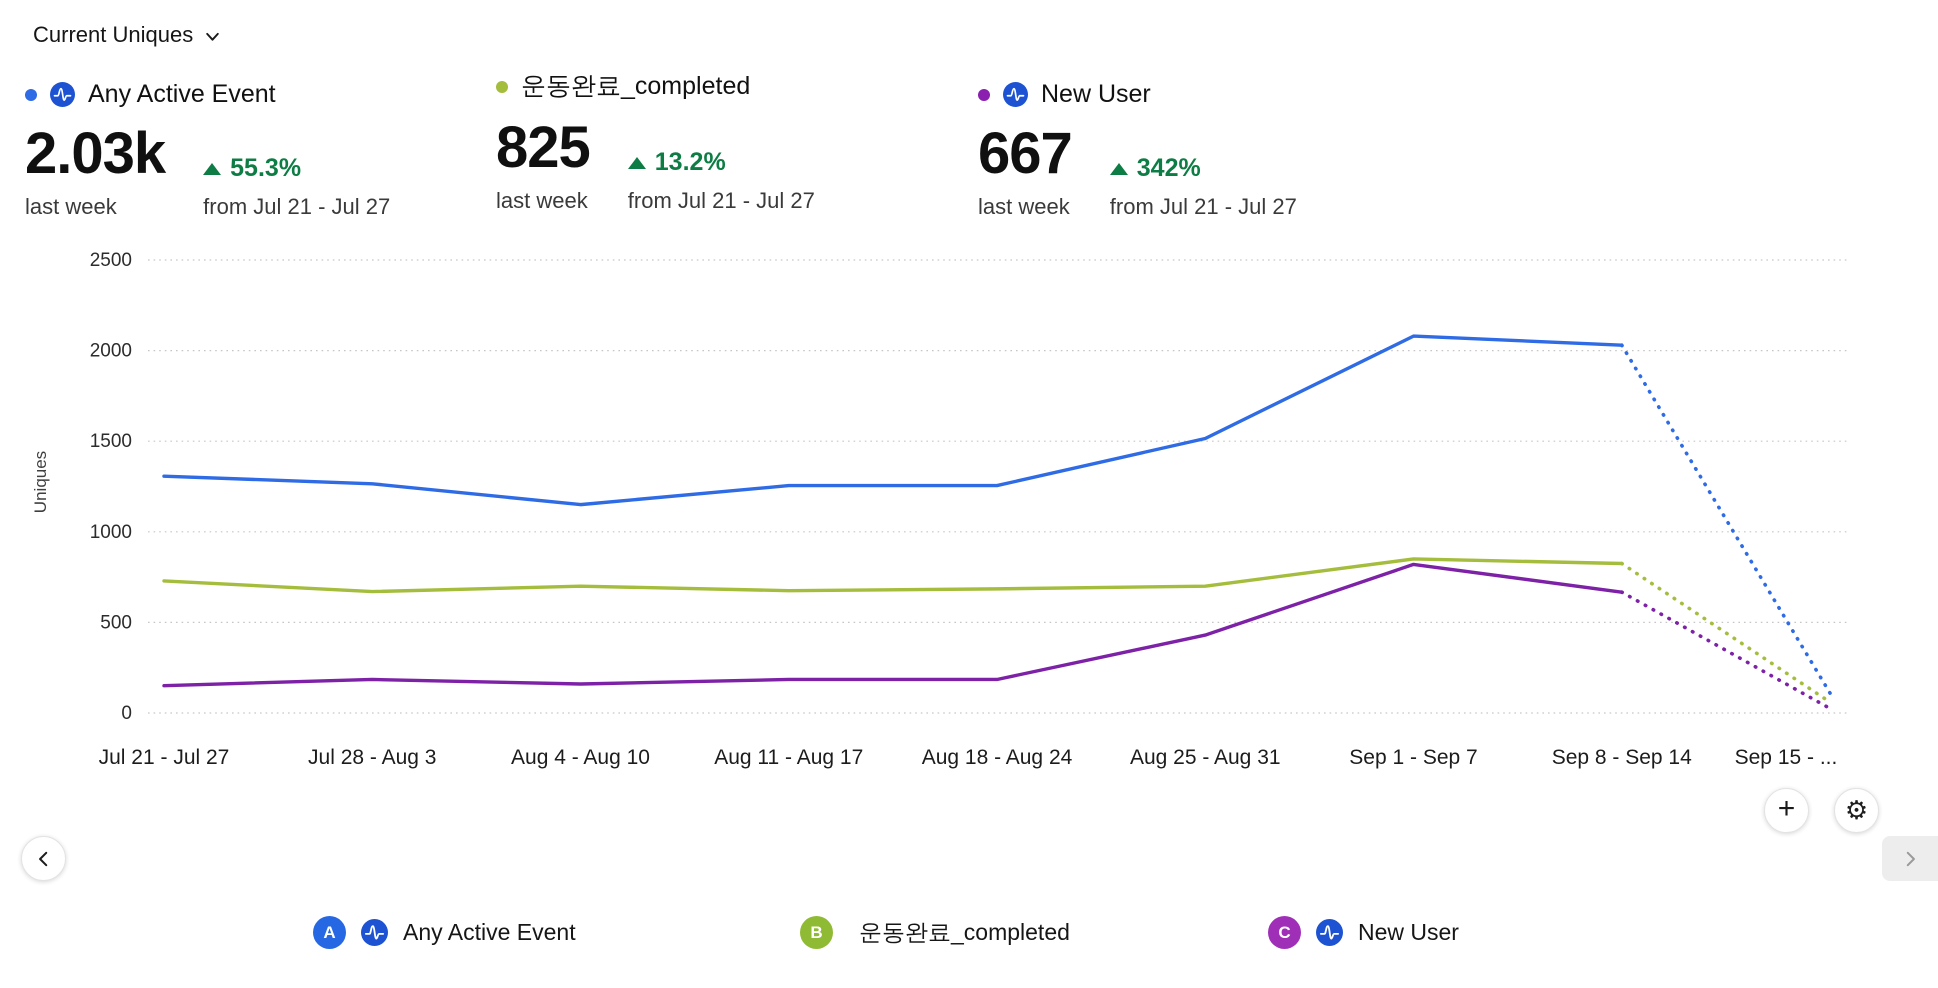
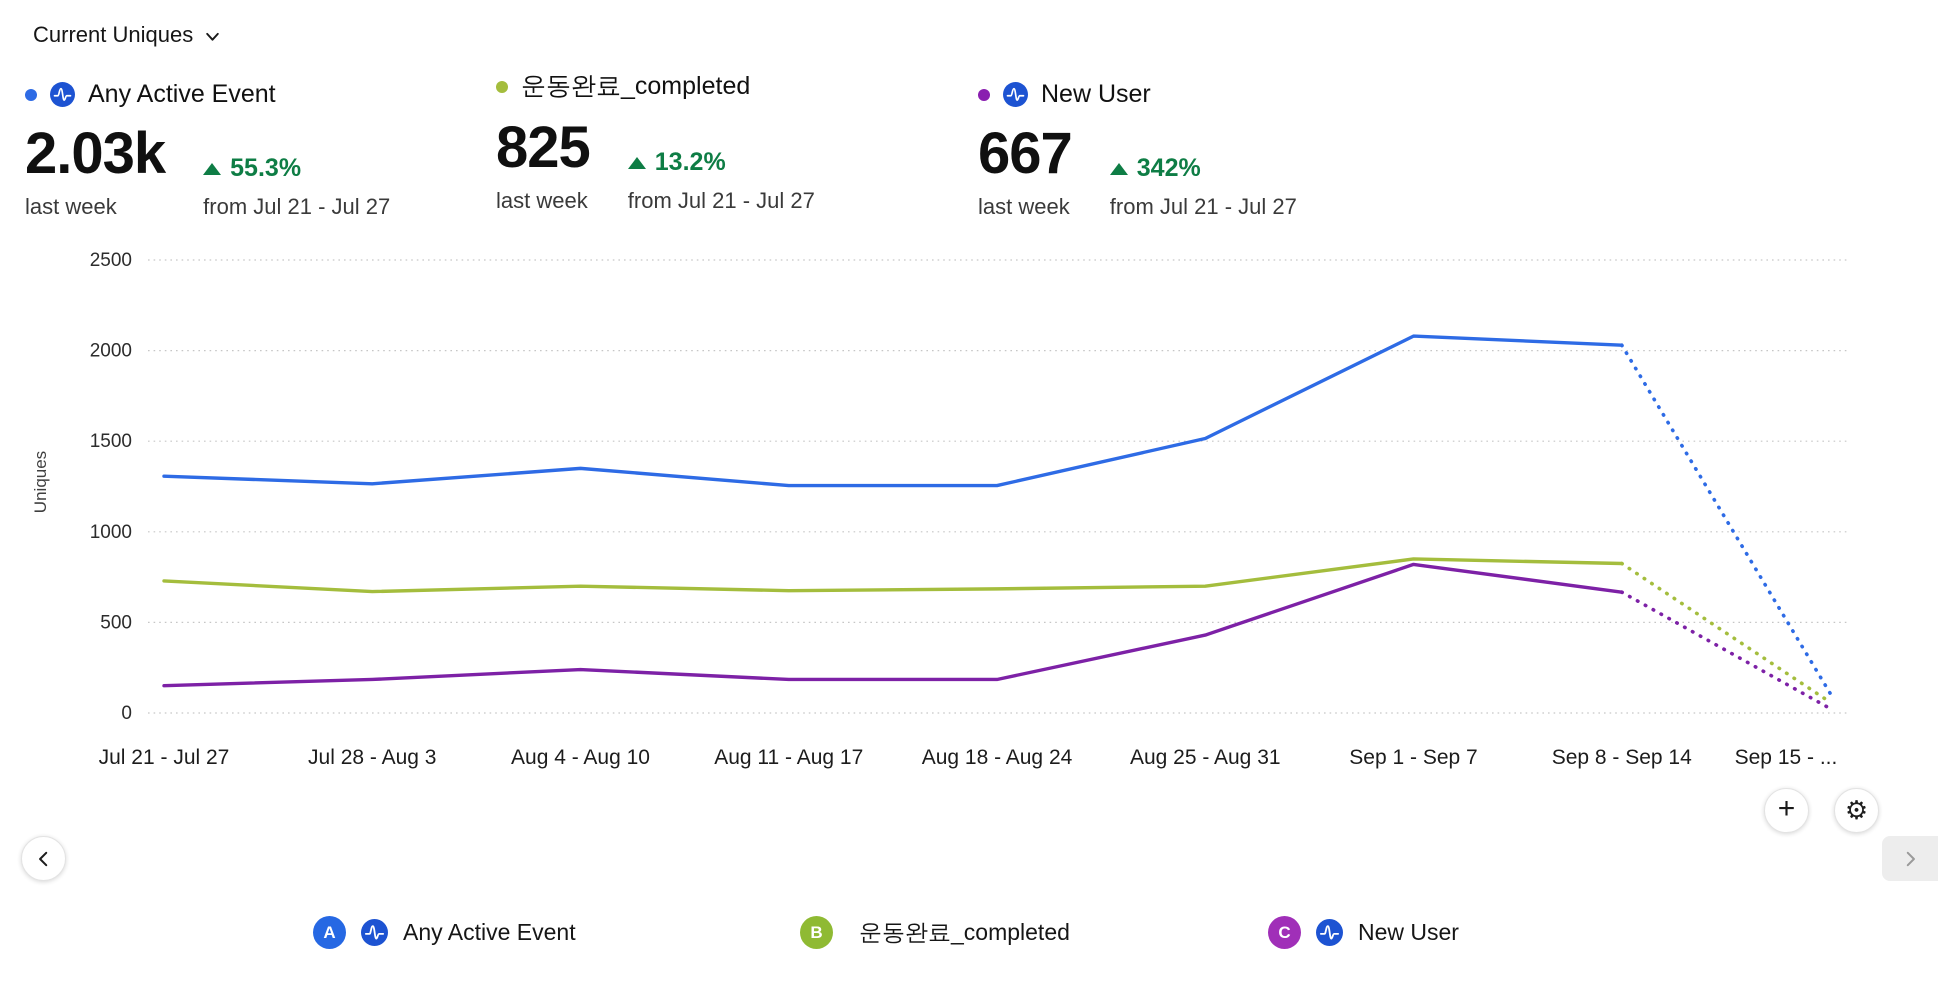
Any Active Event/Aug 4 - Aug 10: 1150 -> 1350
New User/Aug 4 - Aug 10: 160 -> 240
